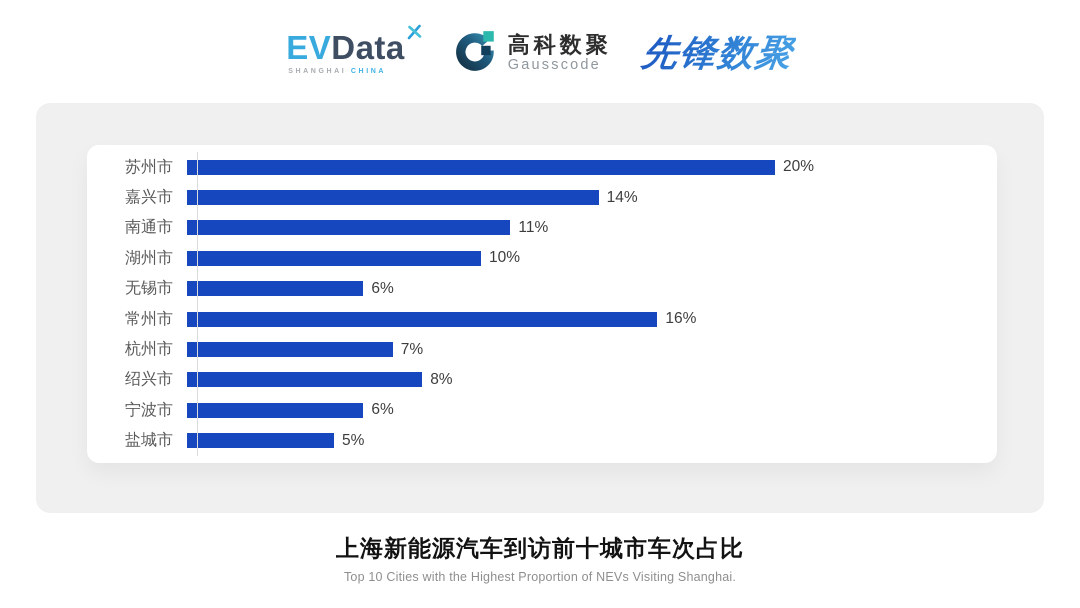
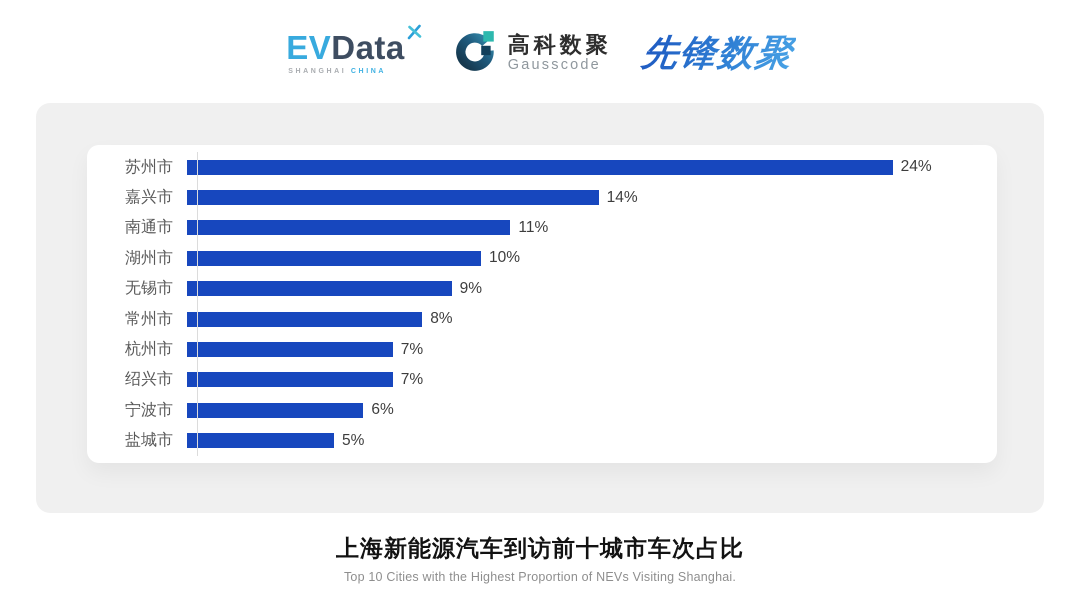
苏州市: 20% -> 24%
无锡市: 6% -> 9%
常州市: 16% -> 8%
绍兴市: 8% -> 7%
